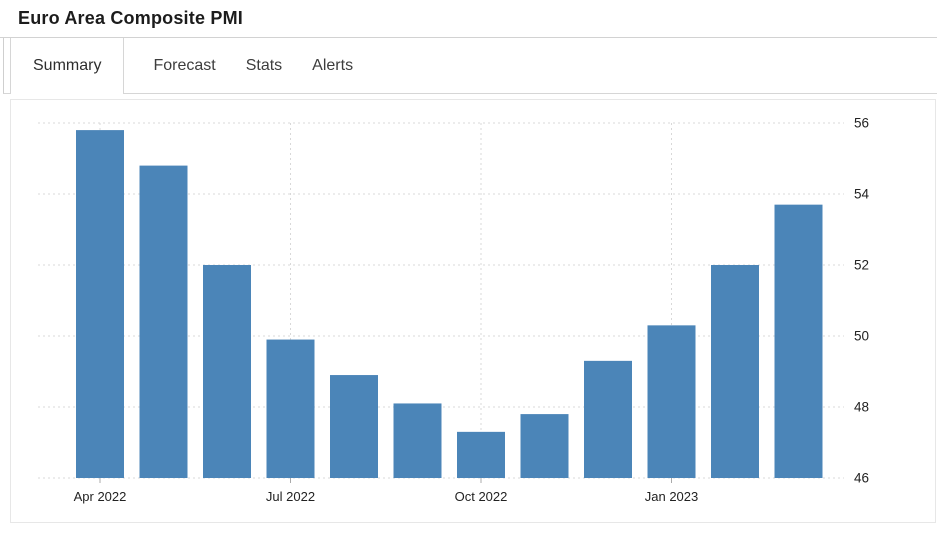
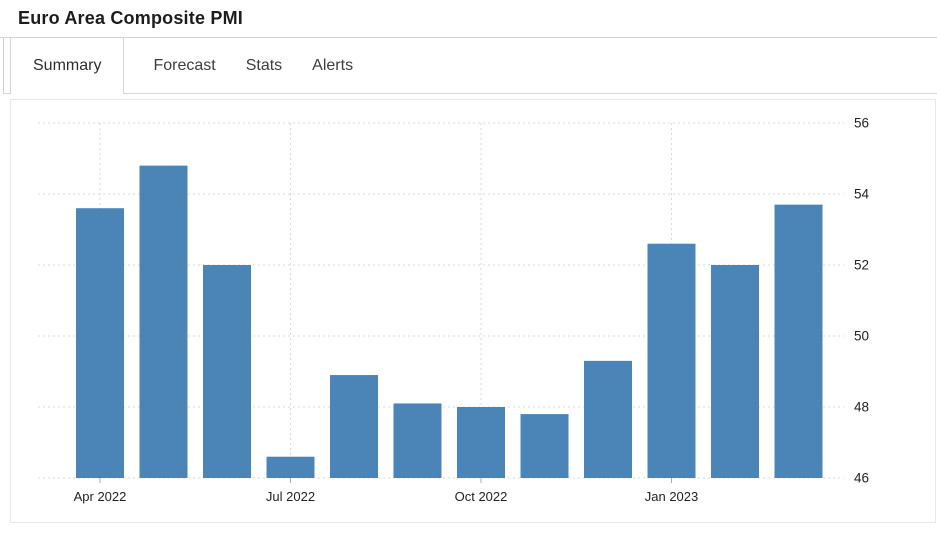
Apr 2022: 55.8 -> 53.6
Jul 2022: 49.9 -> 46.6
Oct 2022: 47.3 -> 48.0
Jan 2023: 50.3 -> 52.6
